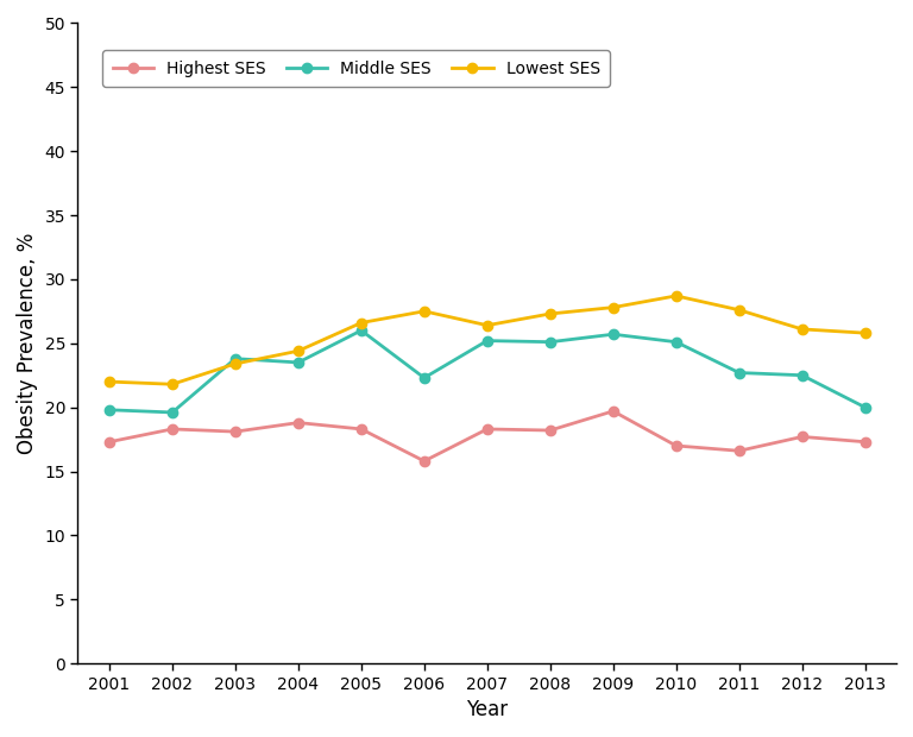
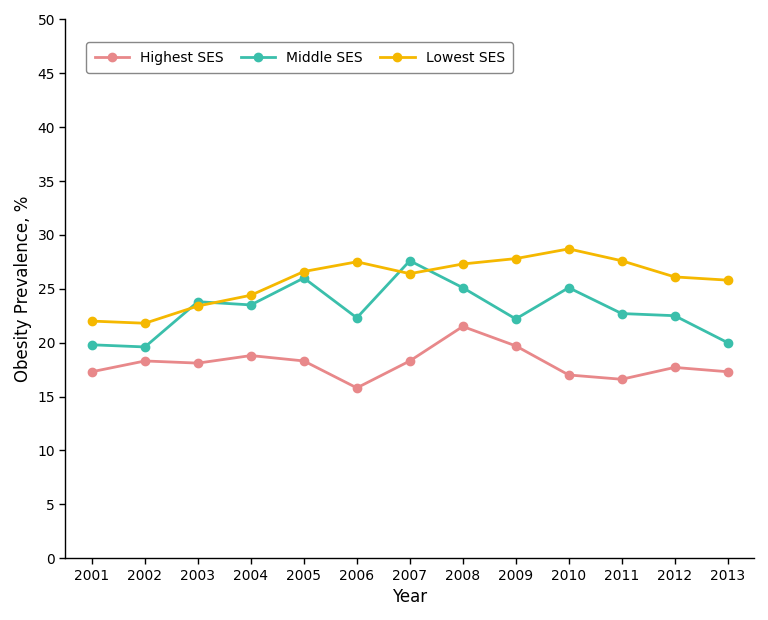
Middle SES/2007: 25.2 -> 27.6
Highest SES/2008: 18.2 -> 21.5
Middle SES/2009: 25.7 -> 22.2
